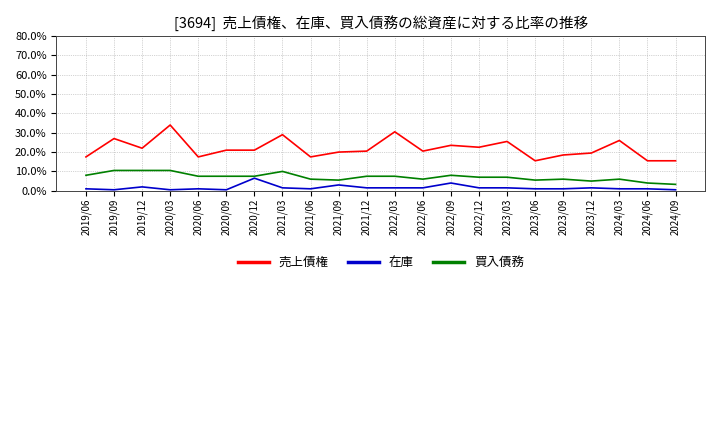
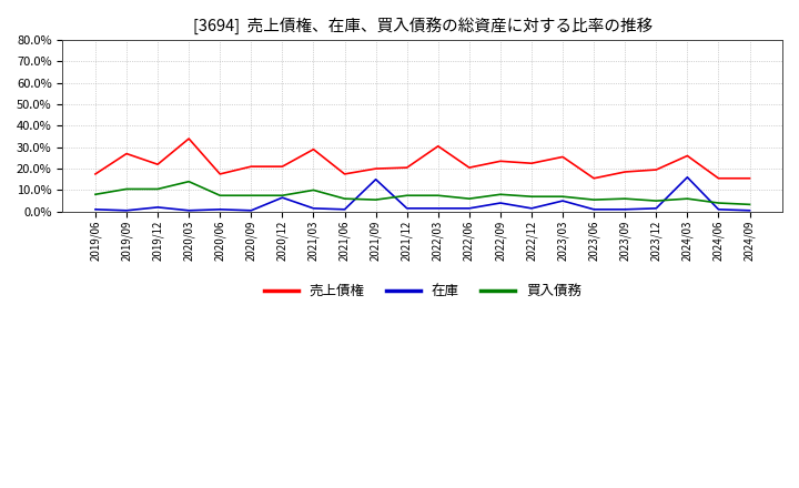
買入債務/2020/03: 10% -> 14%
在庫/2021/09: 3% -> 15%
在庫/2023/03: 1% -> 5%
在庫/2024/03: 1% -> 16%
